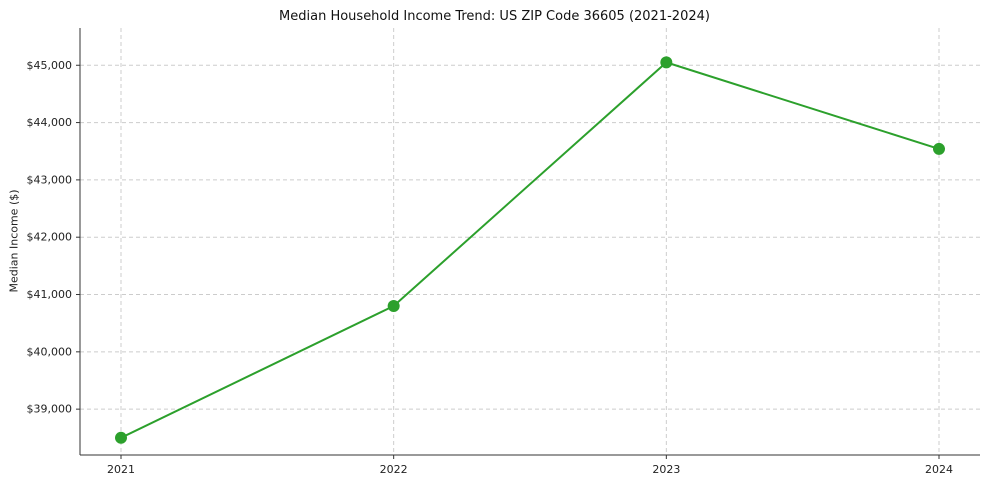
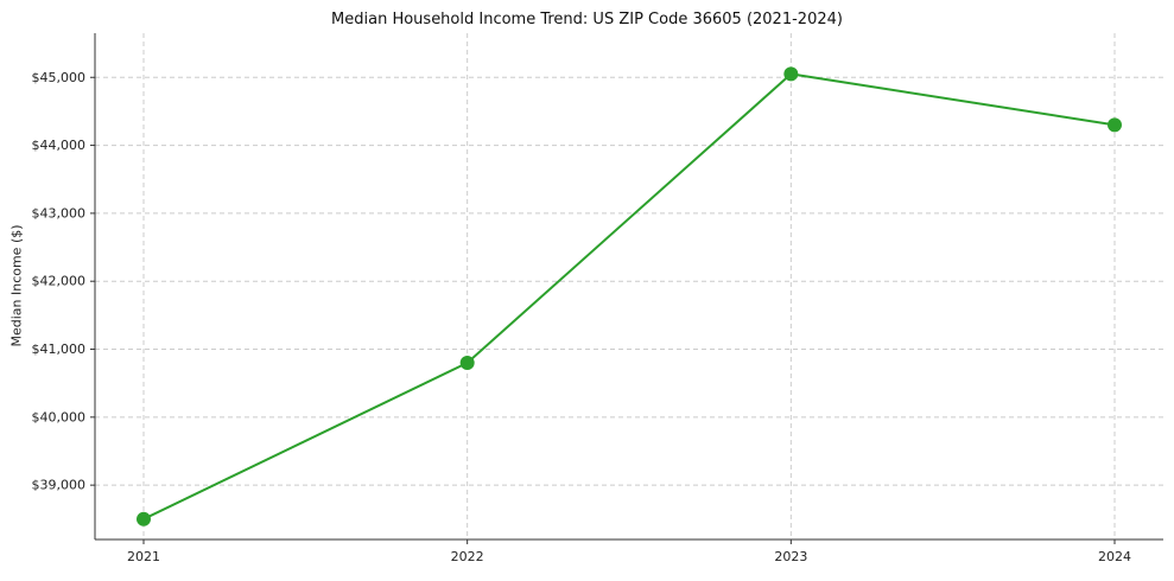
2024: $43500 -> $44300
